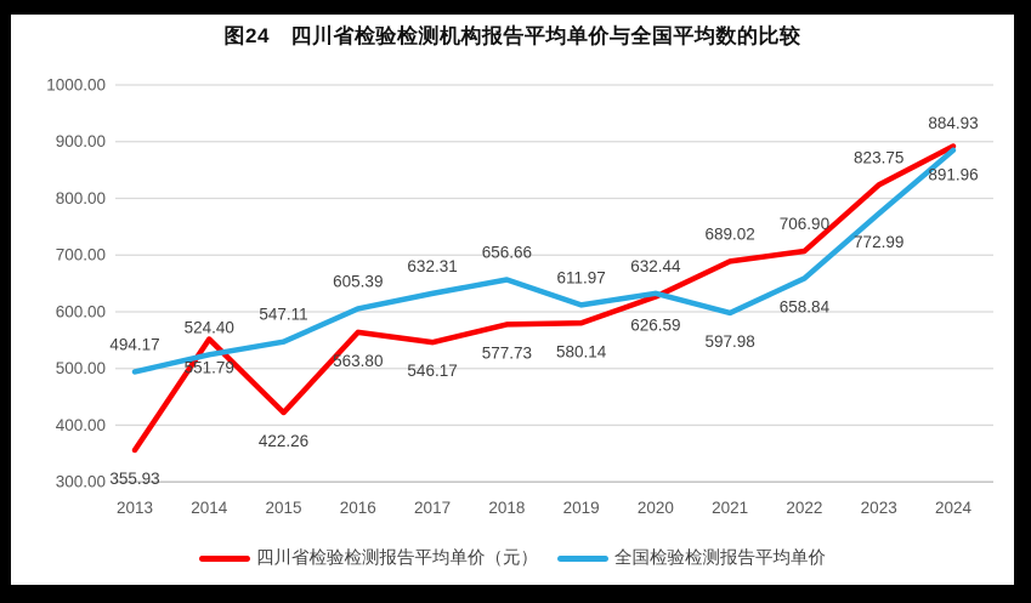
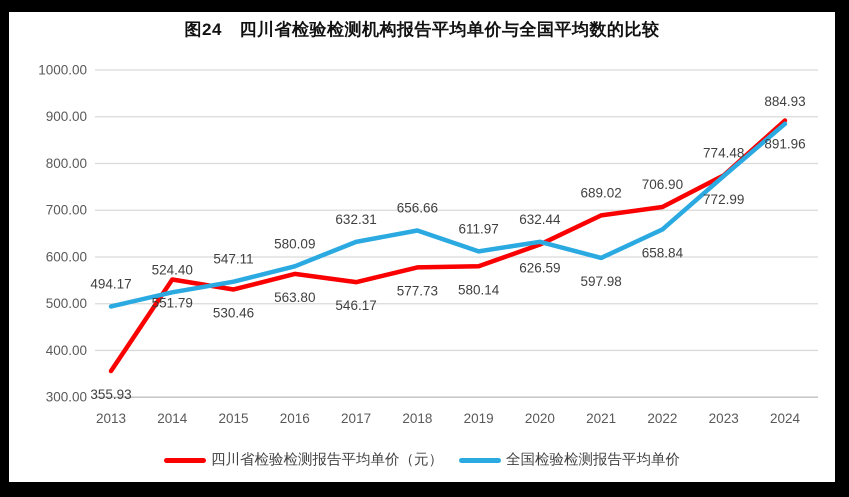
四川省检验检测报告平均单价（元）/2015: 422.26 -> 530.46
全国检验检测报告平均单价/2016: 605.39 -> 580.09
四川省检验检测报告平均单价（元）/2023: 823.75 -> 774.48
